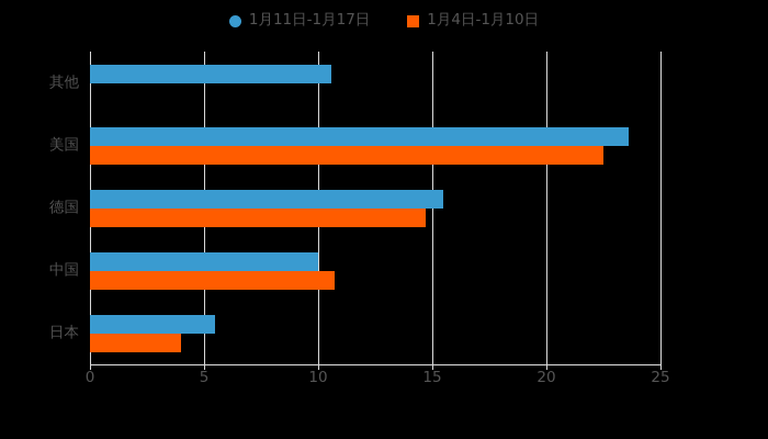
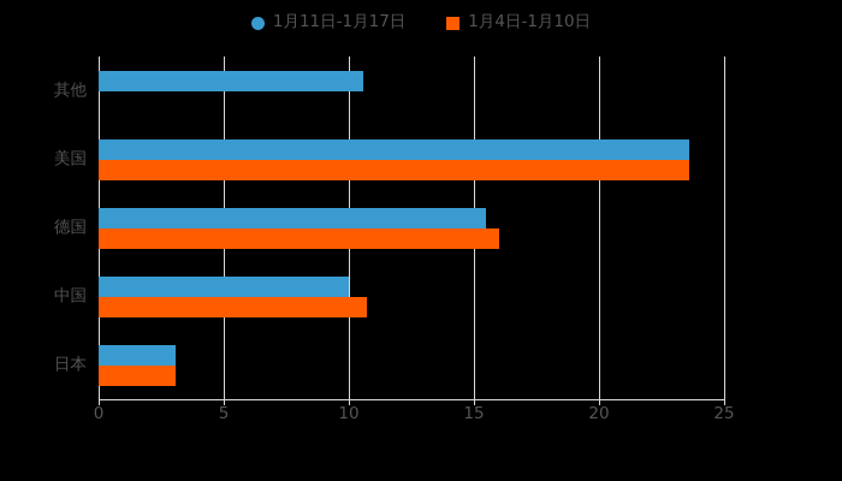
1月4日-1月10日/美国: 22.5 -> 23.6
1月4日-1月10日/德国: 14.7 -> 16.0
1月11日-1月17日/日本: 5.5 -> 3.1
1月4日-1月10日/日本: 4.0 -> 3.1
